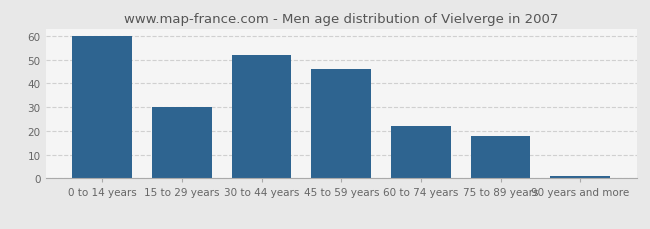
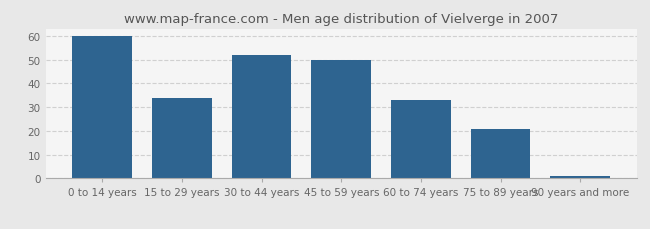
15 to 29 years: 30 -> 34
45 to 59 years: 46 -> 50
60 to 74 years: 22 -> 33
75 to 89 years: 18 -> 21
